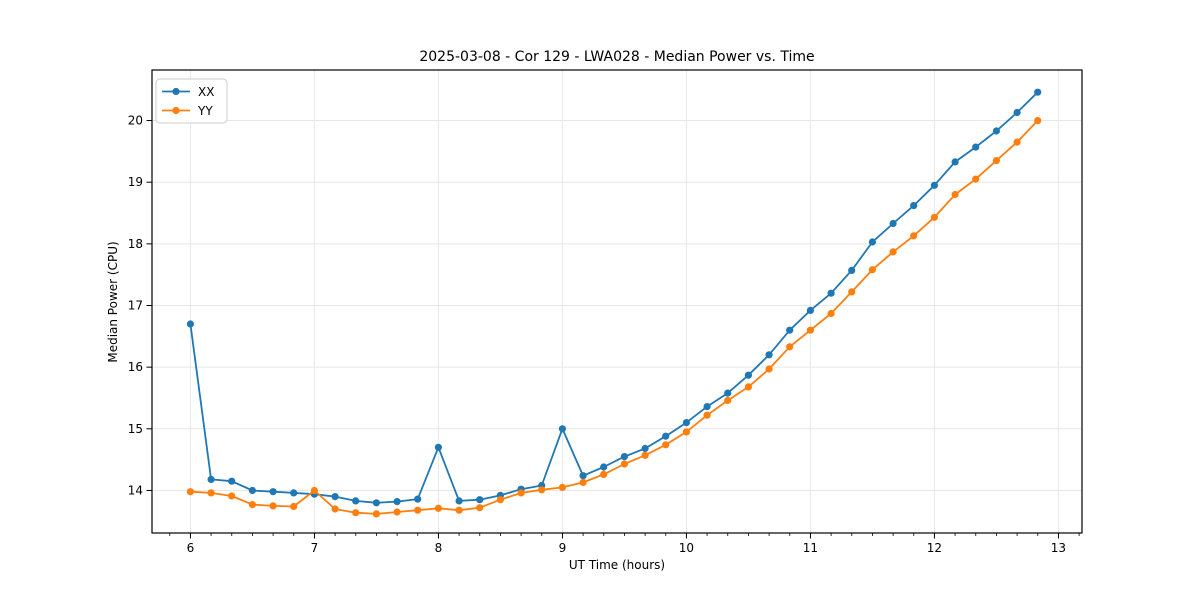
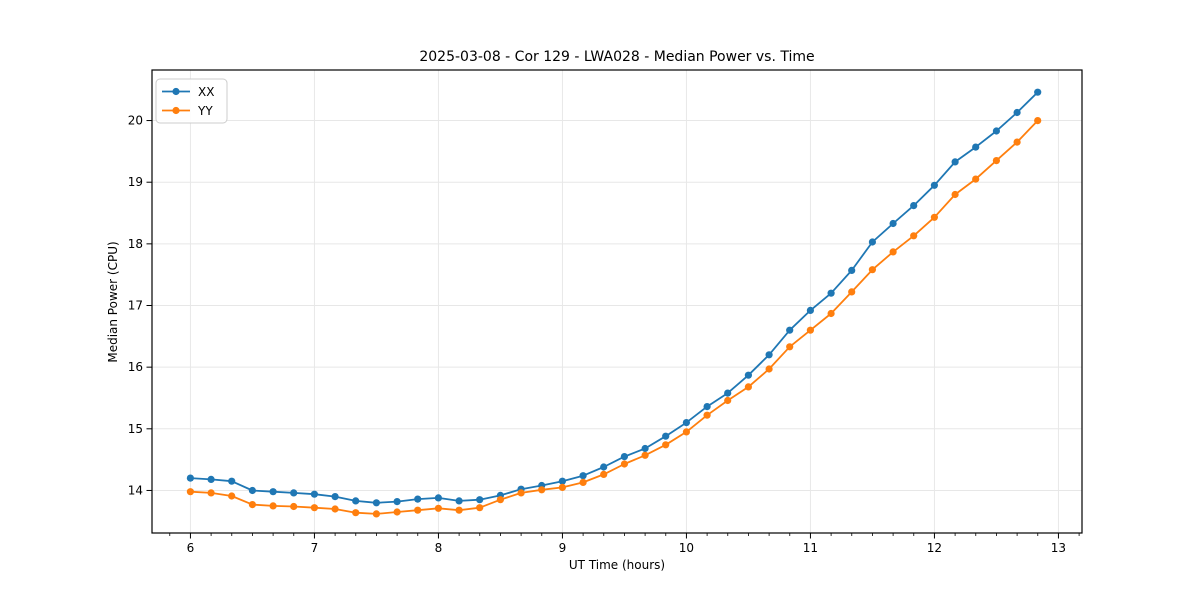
XX/6: 16.7 -> 14.2
YY/7: 14.0 -> 13.7
XX/8: 14.7 -> 13.9
XX/9: 15.0 -> 14.2
